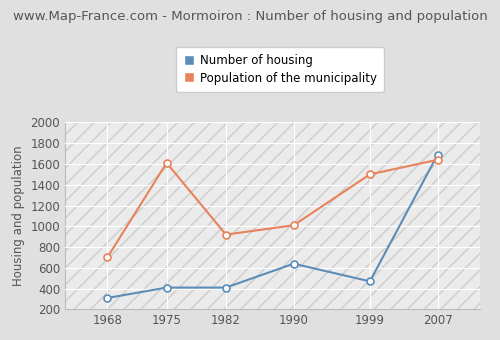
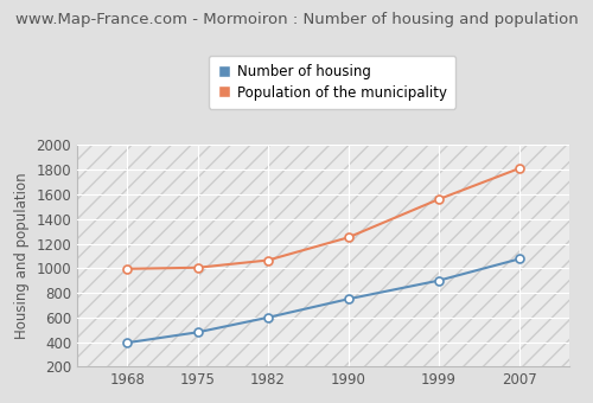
Number of housing/1968: 310 -> 400
Population of the municipality/1968: 700 -> 1000
Number of housing/1975: 410 -> 480
Population of the municipality/1975: 1610 -> 1000
Number of housing/1982: 410 -> 600
Population of the municipality/1982: 920 -> 1060
Number of housing/1990: 640 -> 750
Population of the municipality/1990: 1010 -> 1250
Number of housing/1999: 470 -> 900
Population of the municipality/1999: 1500 -> 1560
Number of housing/2007: 1690 -> 1080
Population of the municipality/2007: 1640 -> 1810
